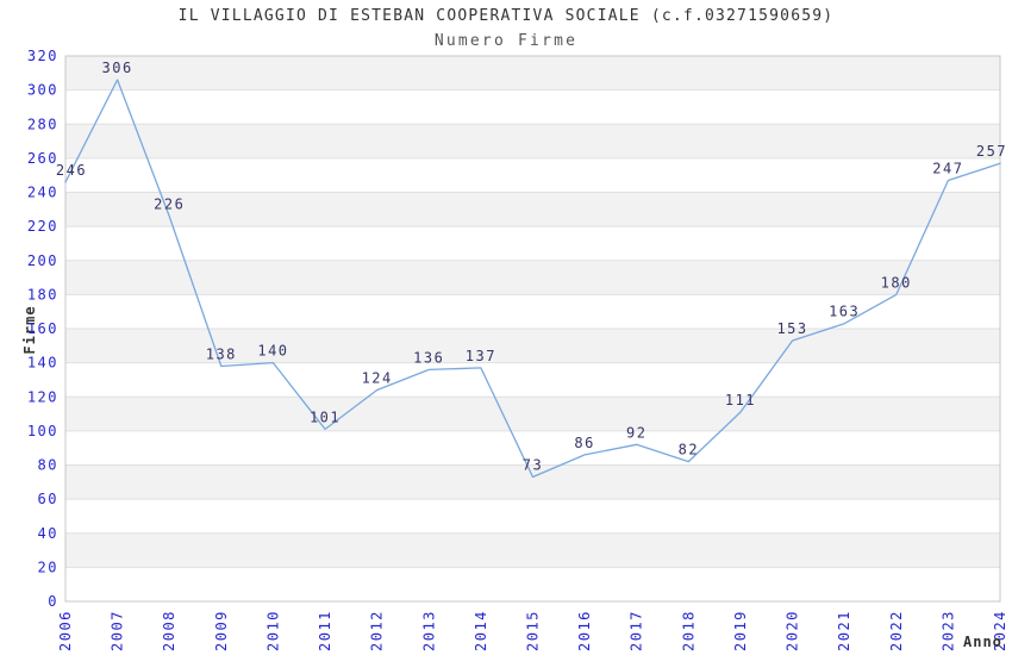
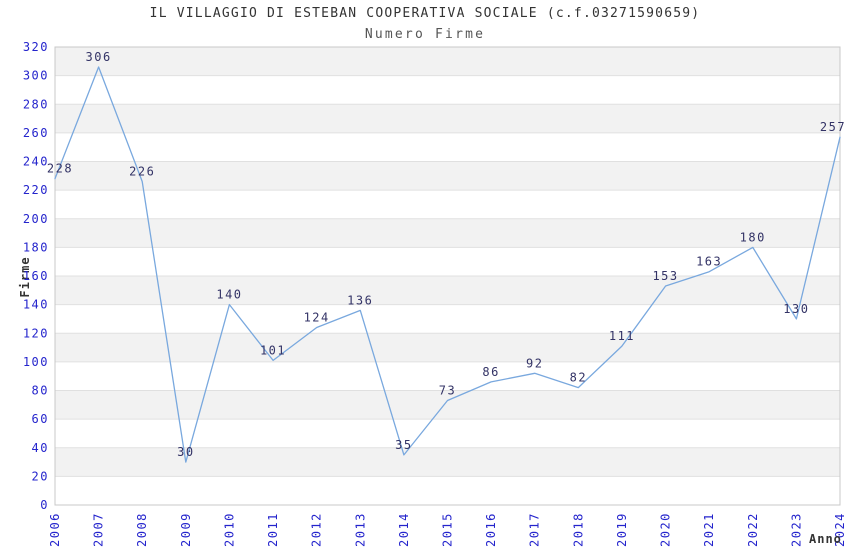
2006: 246 -> 228
2009: 138 -> 30
2014: 137 -> 35
2023: 247 -> 130
